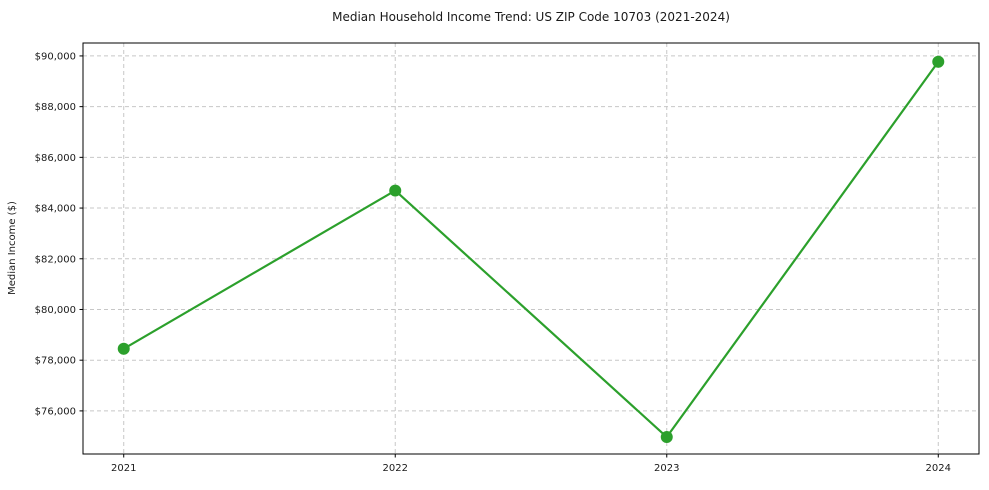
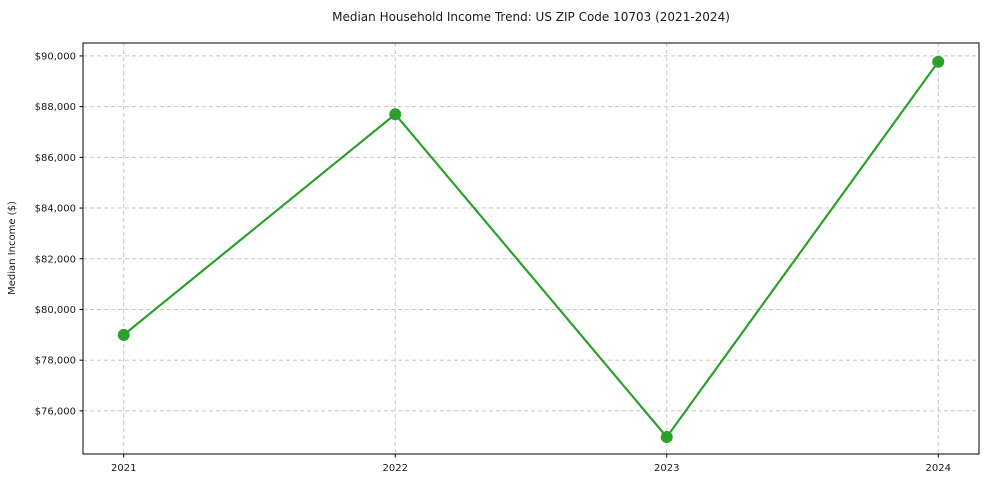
2021: $78400 -> $79000
2022: $84700 -> $87700
